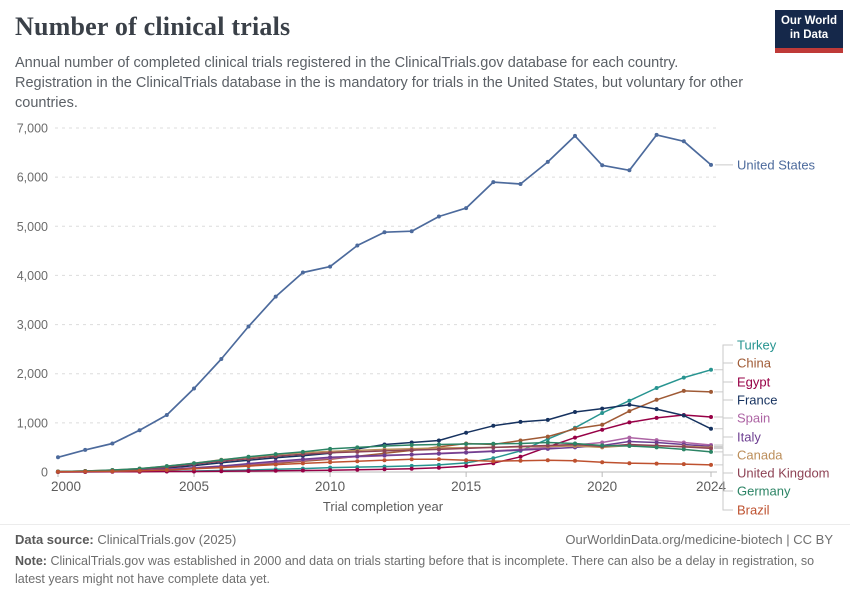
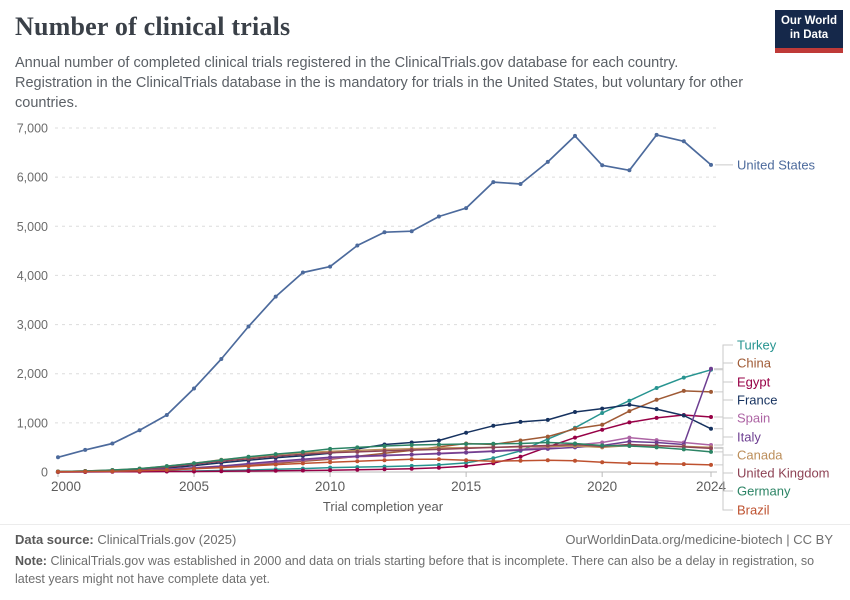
Italy/2024: 500 -> 2100
